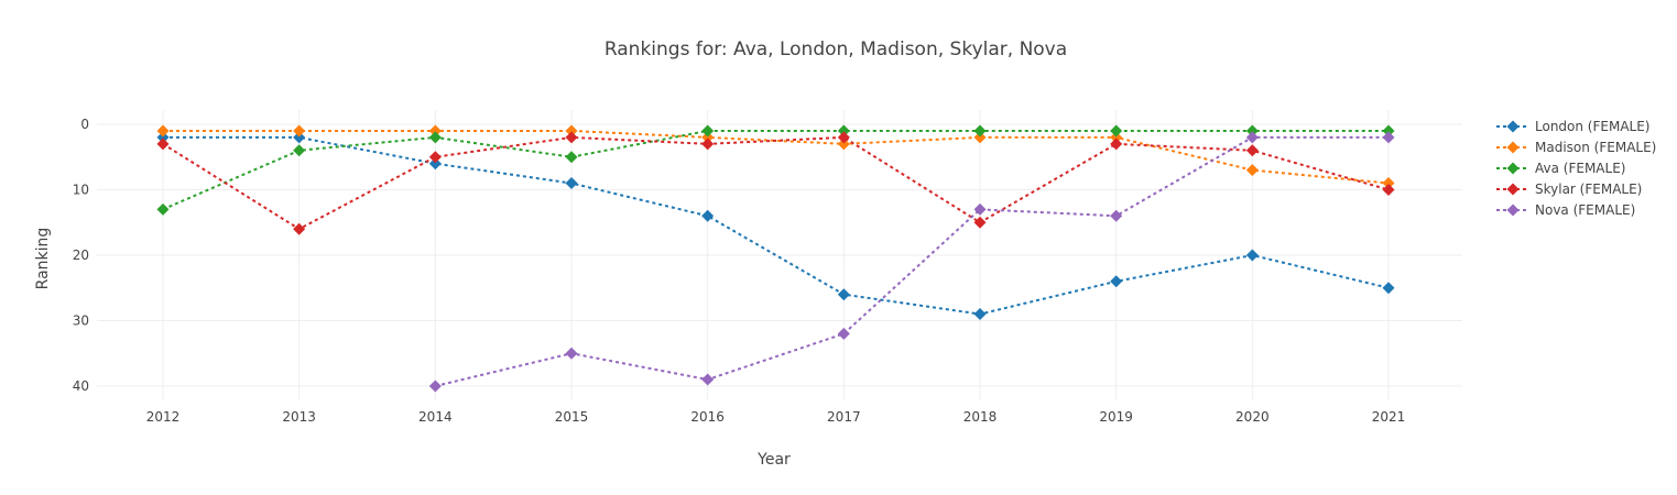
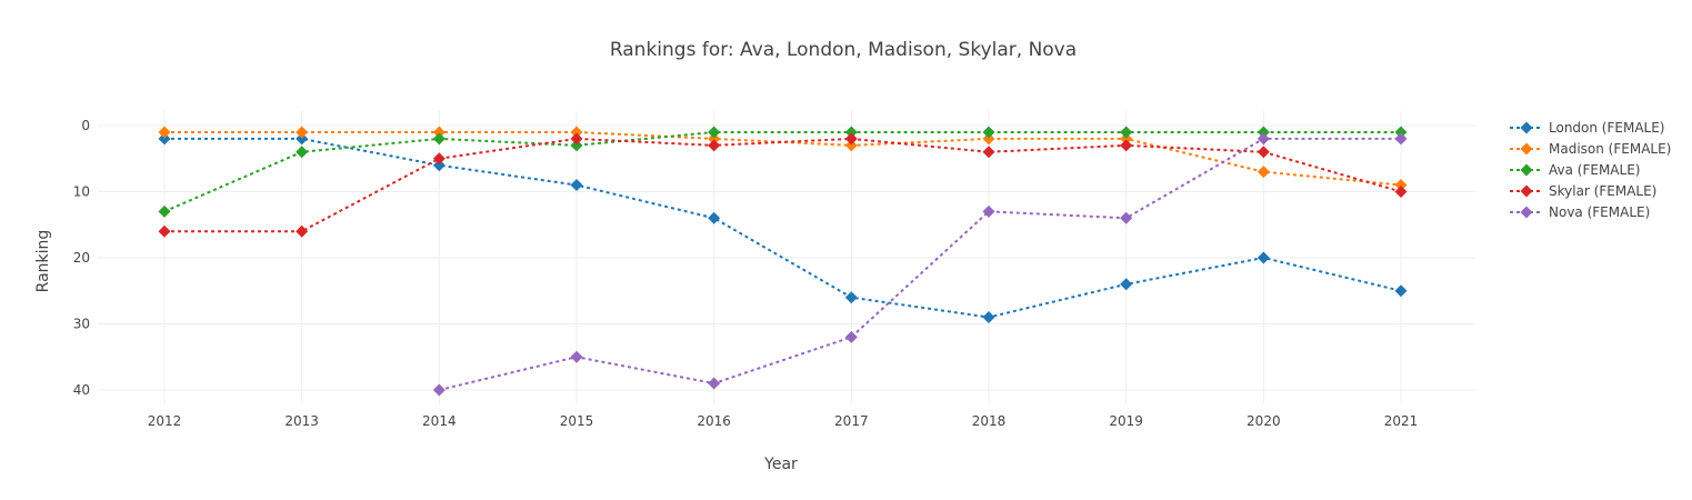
Skylar (FEMALE)/2012: 3 -> 16
Ava (FEMALE)/2015: 5 -> 3
Skylar (FEMALE)/2018: 15 -> 4
